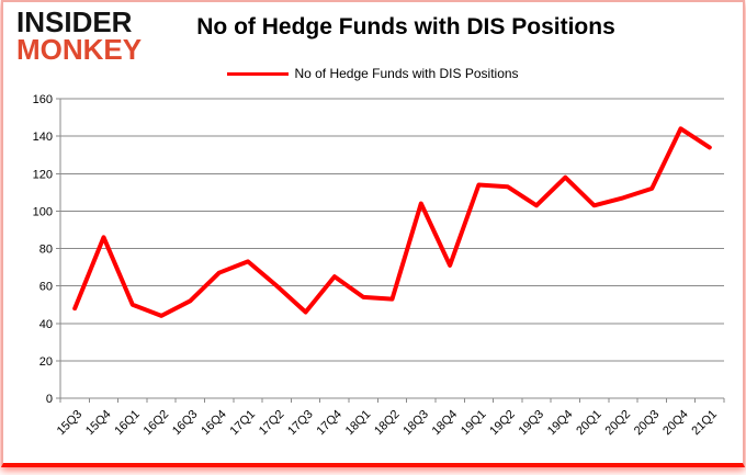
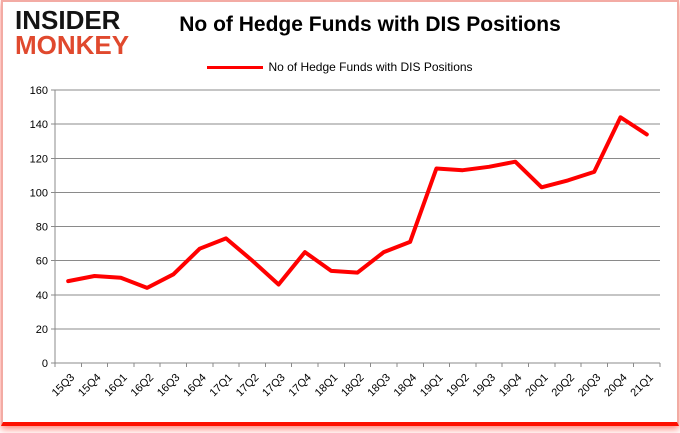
15Q4: 86 -> 51
18Q3: 104 -> 65
19Q3: 103 -> 115
